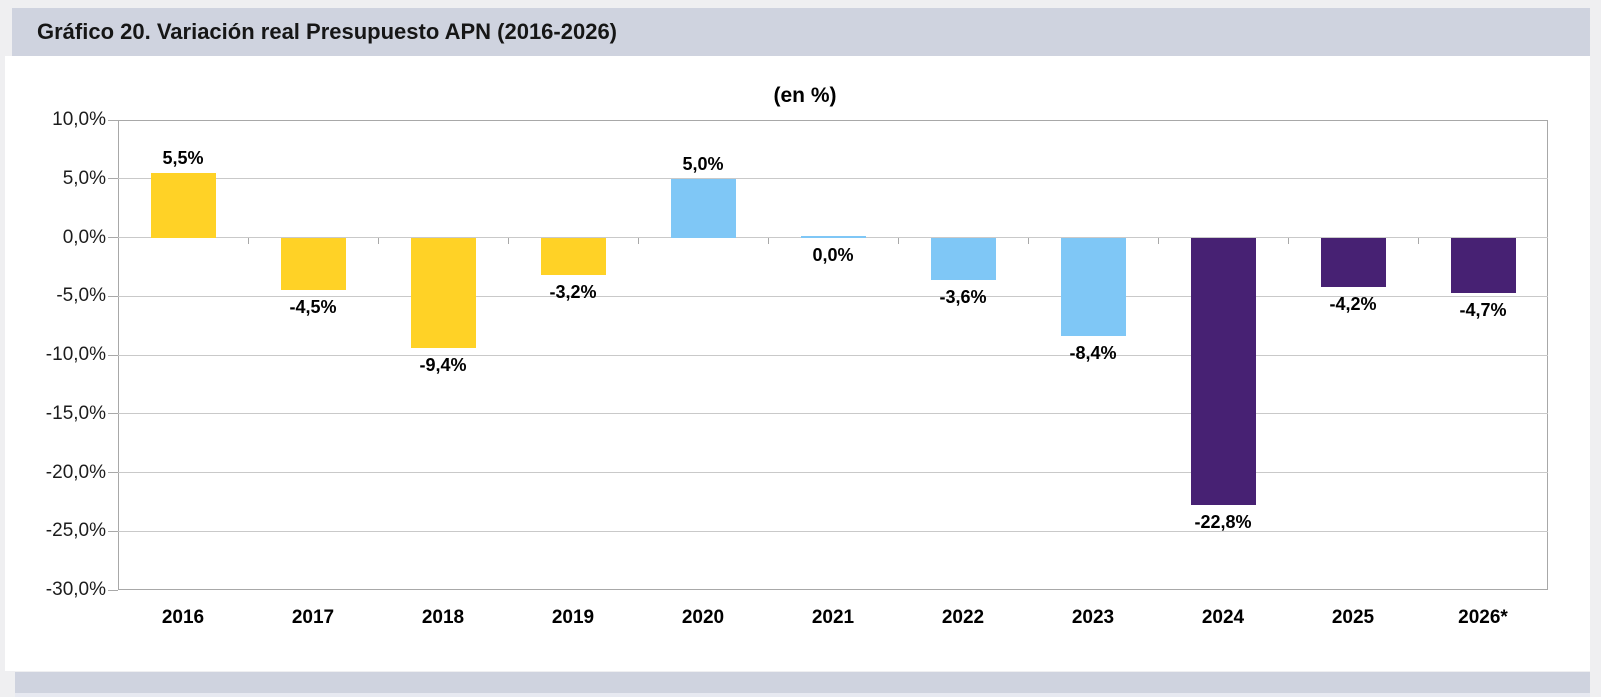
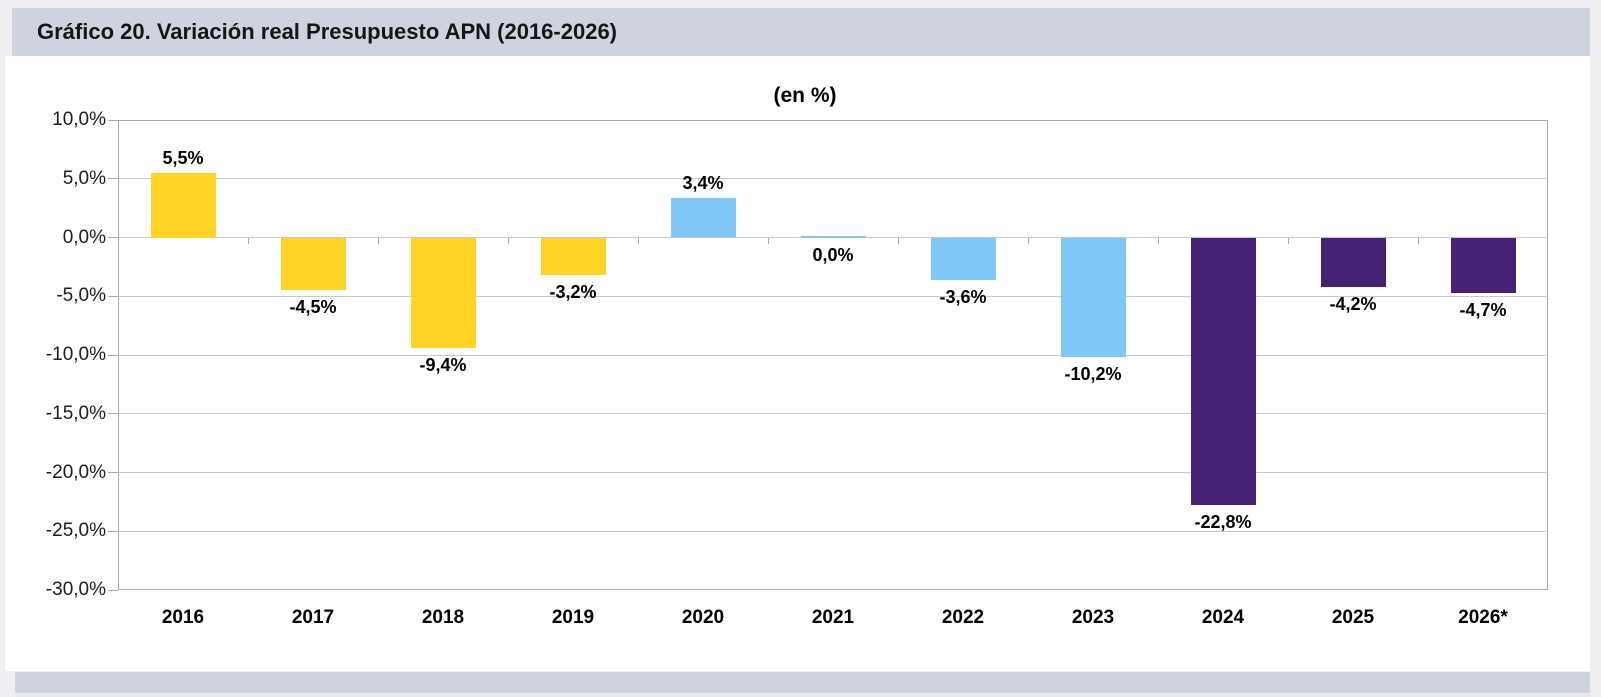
2020: 5,0% -> 3,4%
2023: -8,4% -> -10,2%
